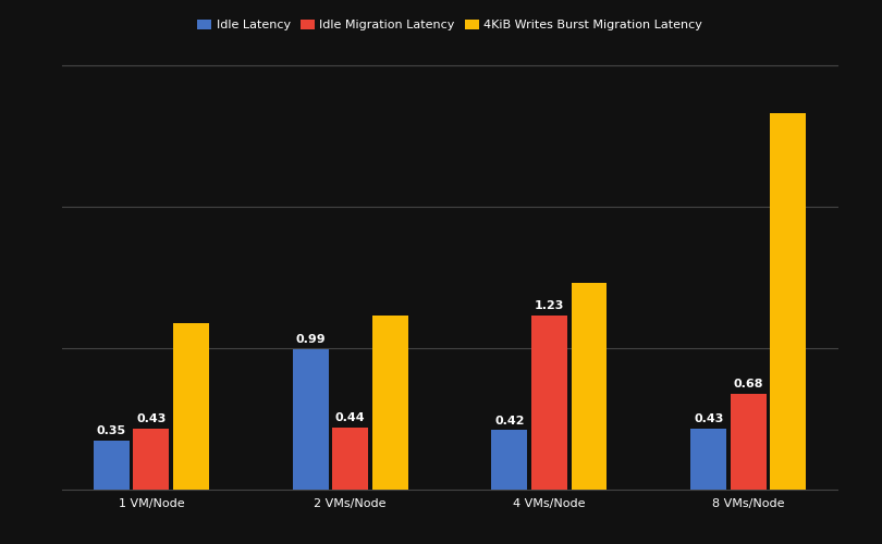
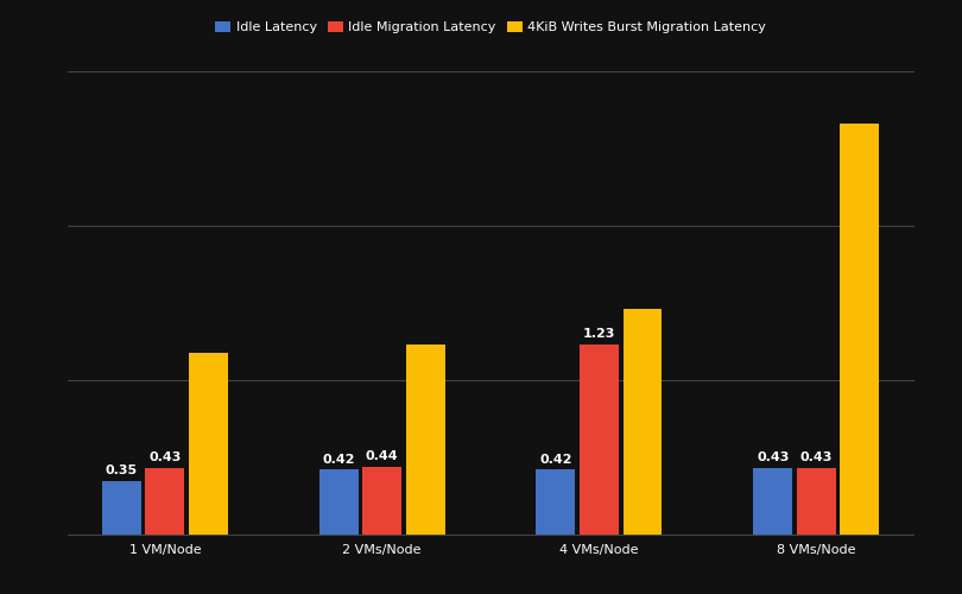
Idle Latency/2 VMs/Node: 0.99 -> 0.42
Idle Migration Latency/8 VMs/Node: 0.68 -> 0.43
